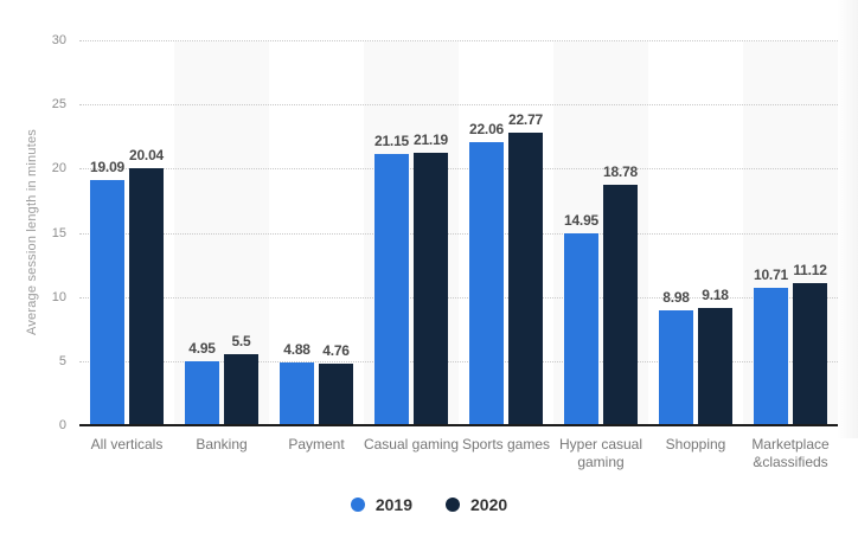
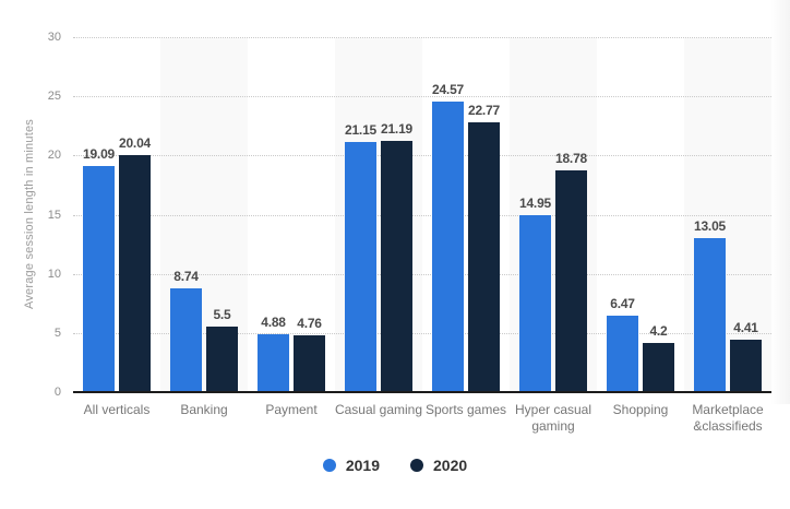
2019/Banking: 4.95 -> 8.74
2019/Sports games: 22.06 -> 24.57
2019/Shopping: 8.98 -> 6.47
2020/Shopping: 9.18 -> 4.2
2019/Marketplace &classifieds: 10.71 -> 13.05
2020/Marketplace &classifieds: 11.12 -> 4.41
